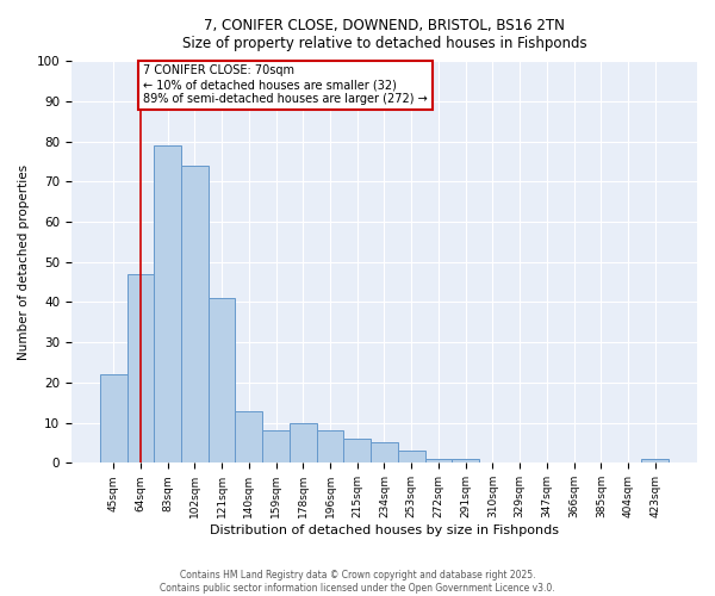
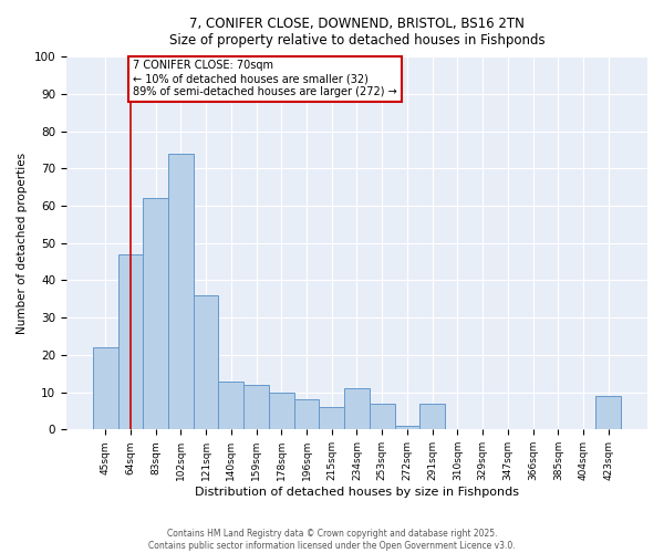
83sqm: 79 -> 62
121sqm: 41 -> 36
159sqm: 8 -> 12
234sqm: 5 -> 11
253sqm: 3 -> 7
291sqm: 1 -> 7
423sqm: 1 -> 9
